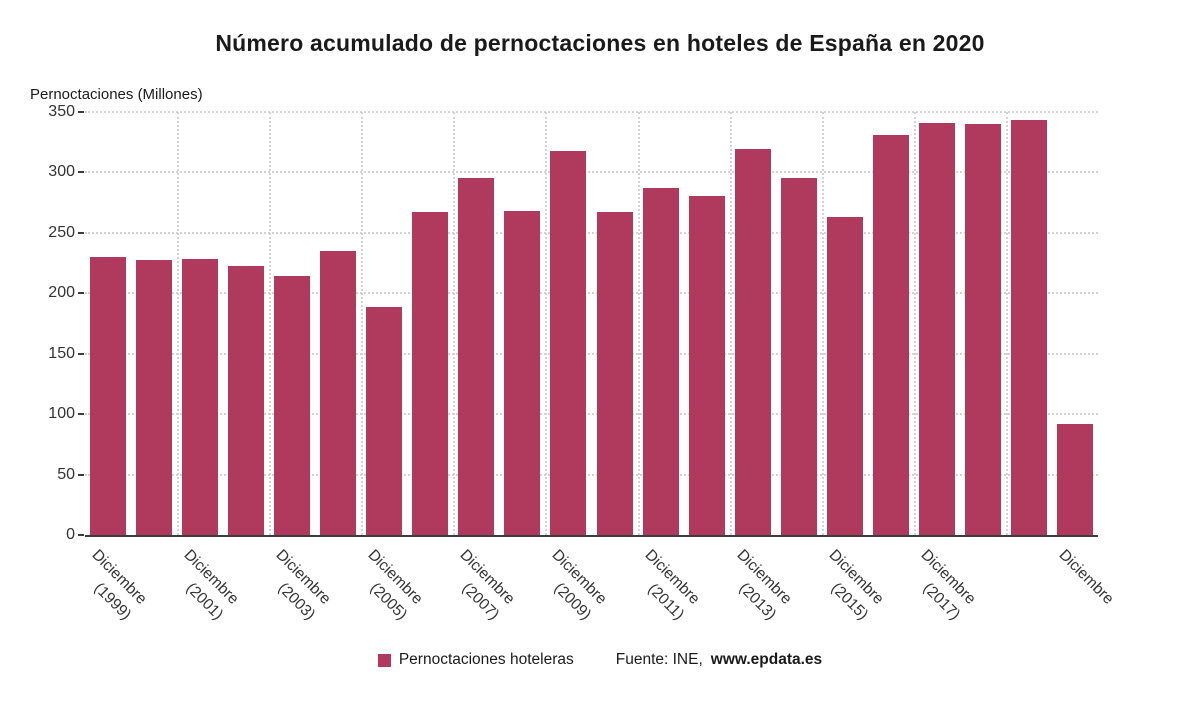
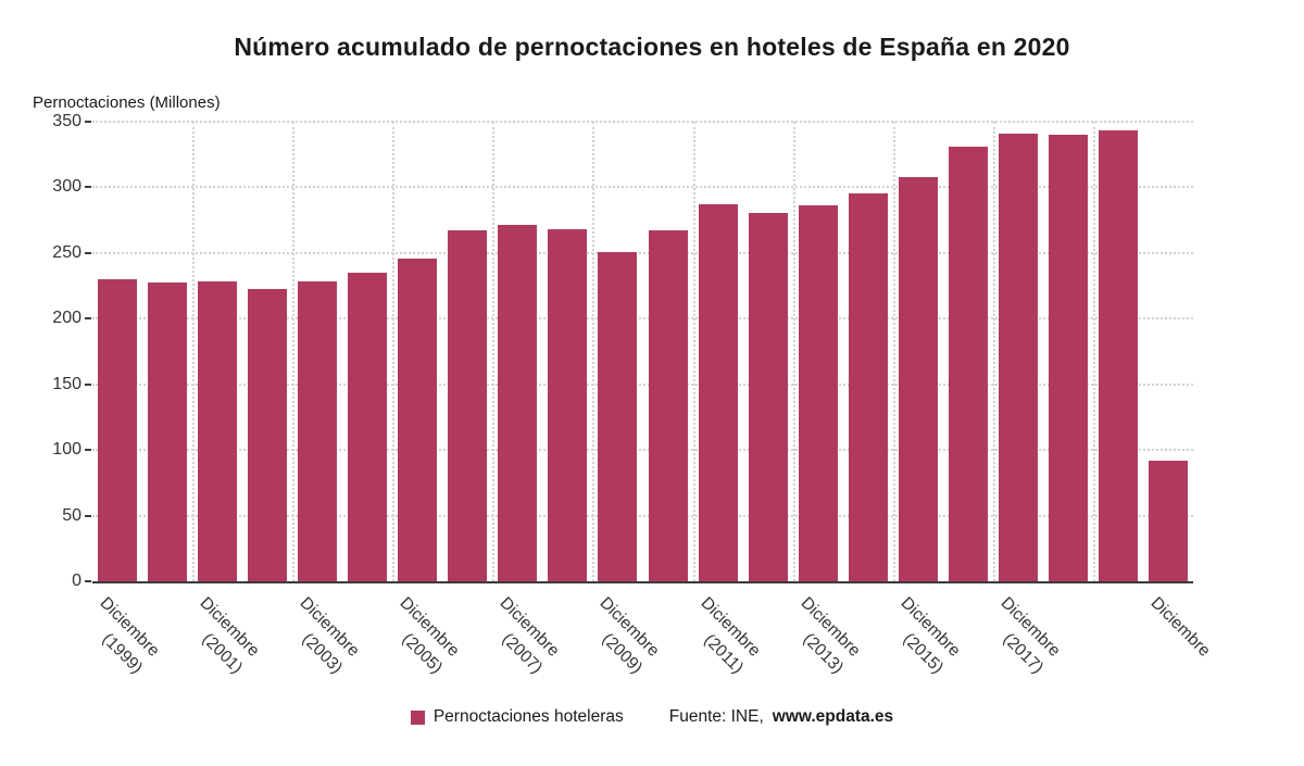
Diciembre (2003): 214 -> 228
Diciembre (2005): 189 -> 246
Diciembre (2007): 295 -> 272
Diciembre (2009): 318 -> 251
Diciembre (2013): 319 -> 286
Diciembre (2015): 263 -> 308
